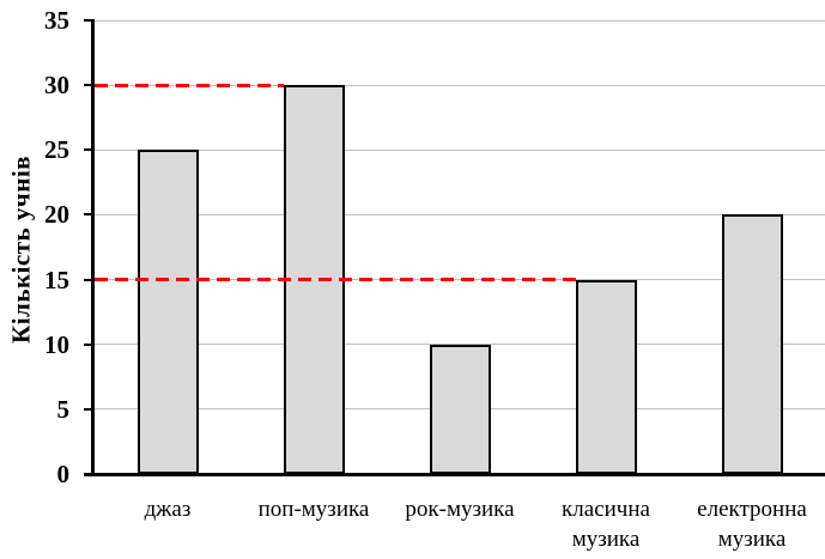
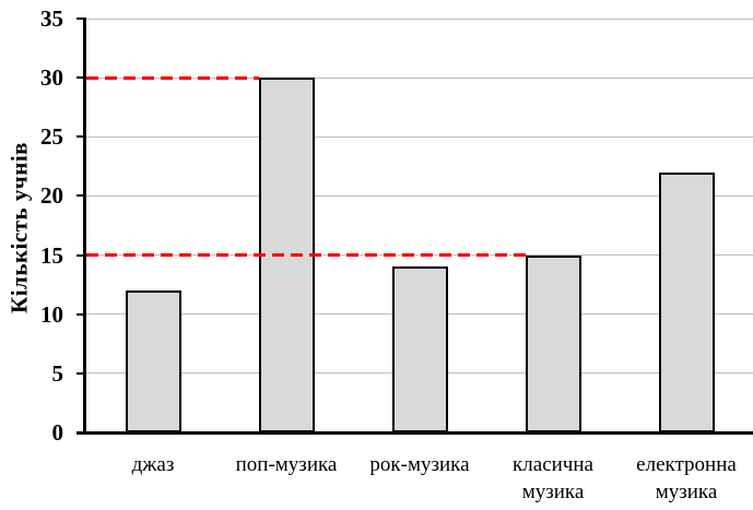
джаз: 25 -> 12
рок-музика: 10 -> 14
електронна музика: 20 -> 22
